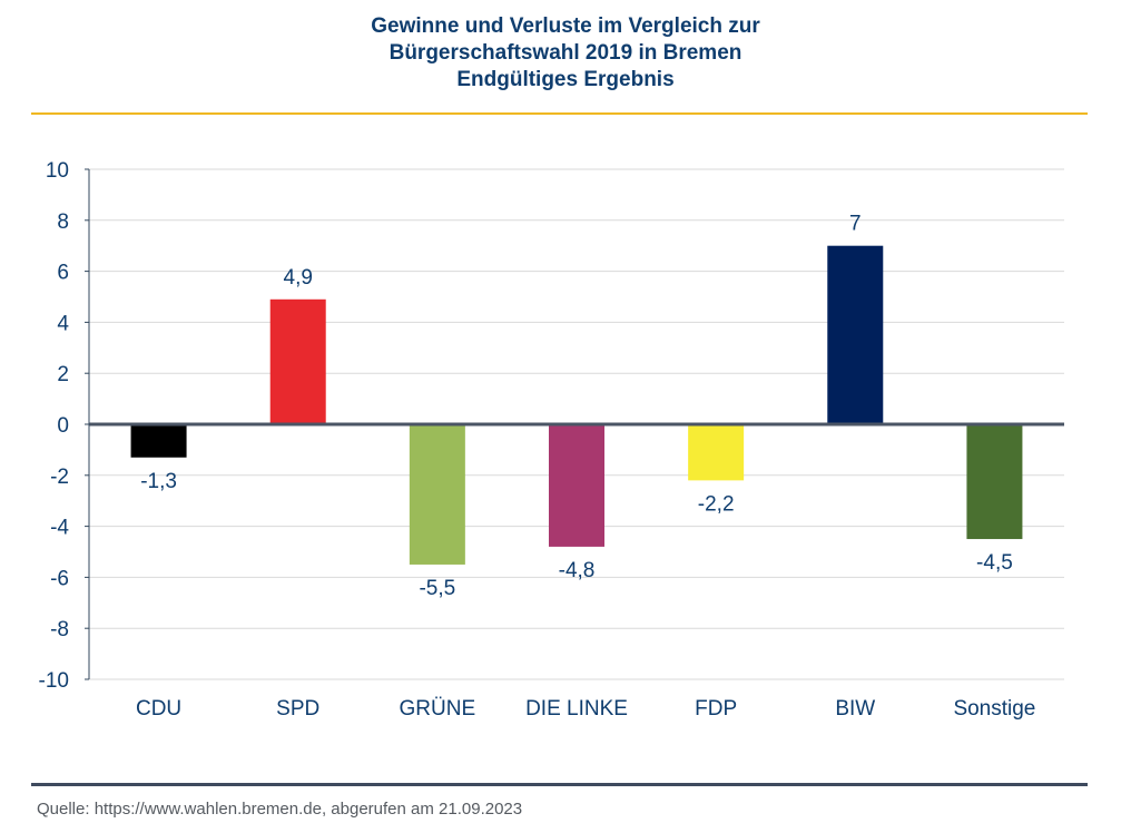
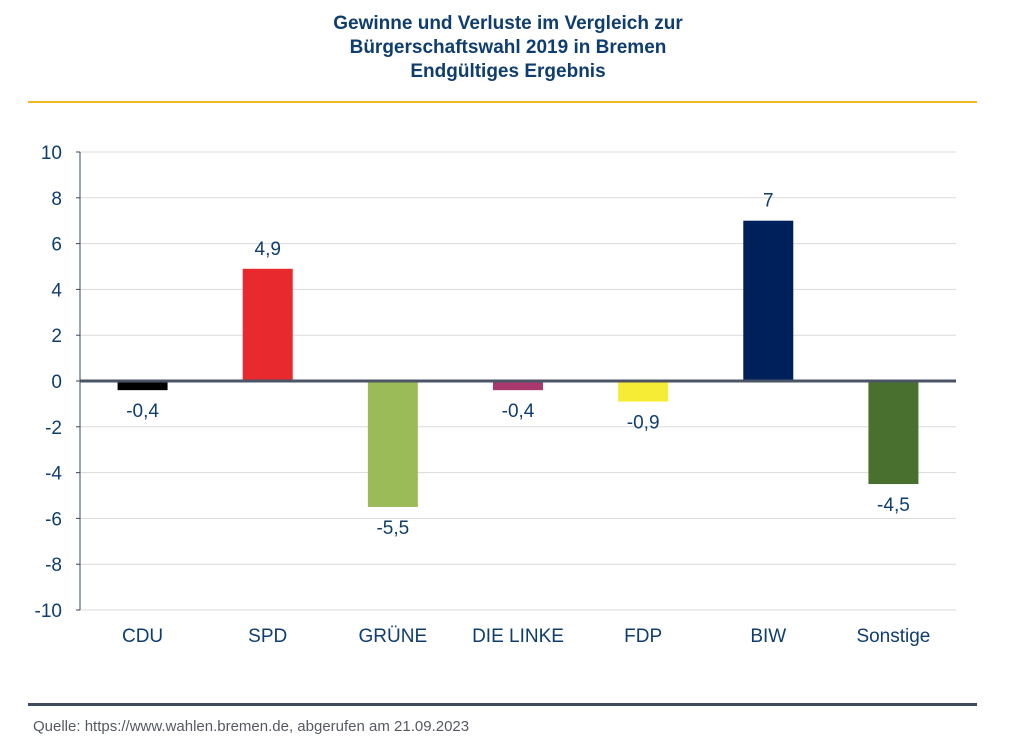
CDU: -1,3 -> -0,4
DIE LINKE: -4,8 -> -0,4
FDP: -2,2 -> -0,9
